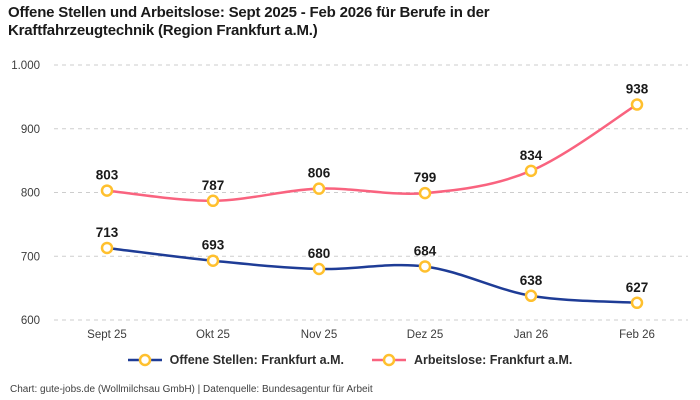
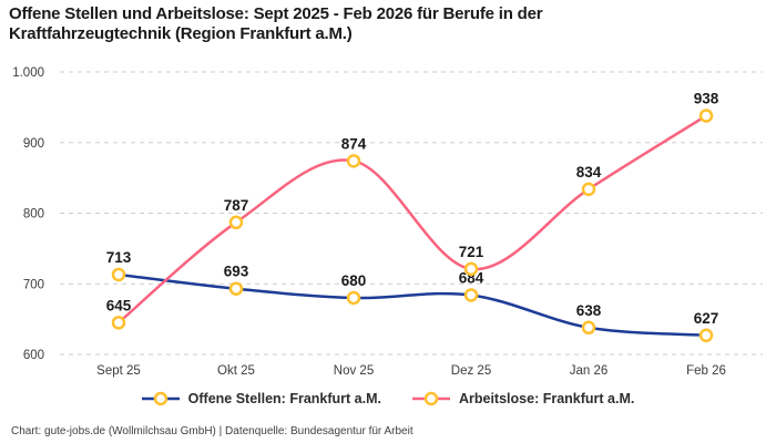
Arbeitslose: Frankfurt a.M./Sept 25: 803 -> 645
Arbeitslose: Frankfurt a.M./Nov 25: 806 -> 874
Arbeitslose: Frankfurt a.M./Dez 25: 799 -> 721
